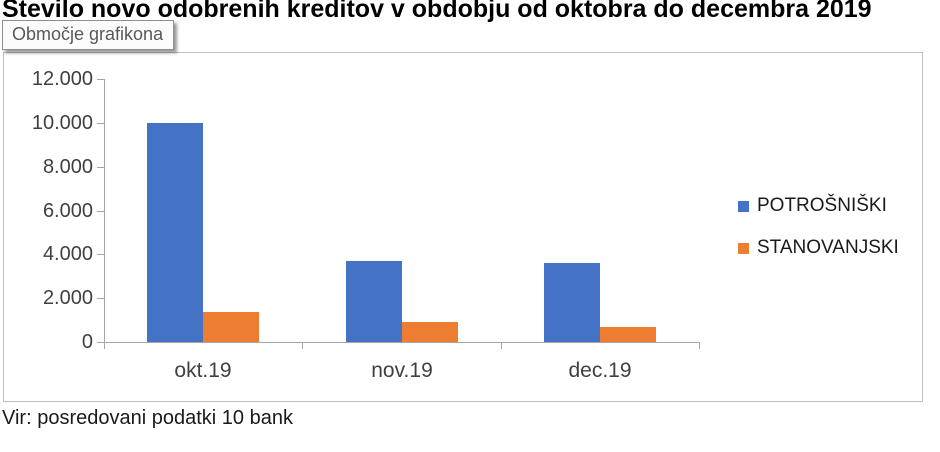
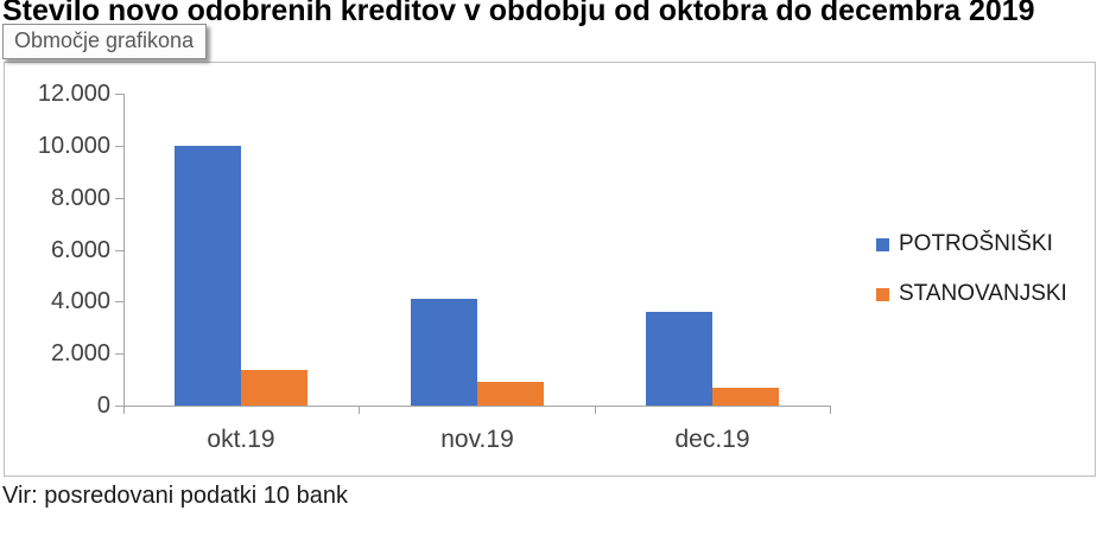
POTROŠNIŠKI/nov.19: 3700 -> 4100
